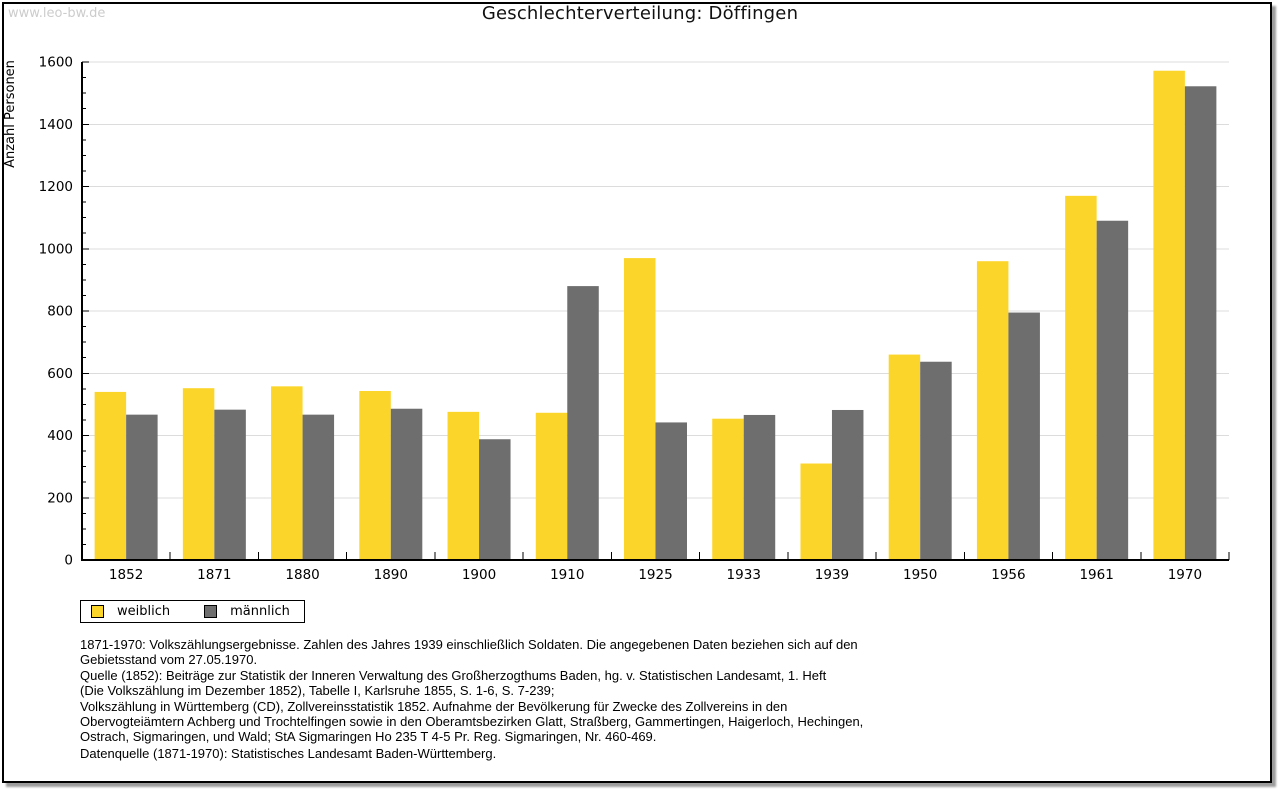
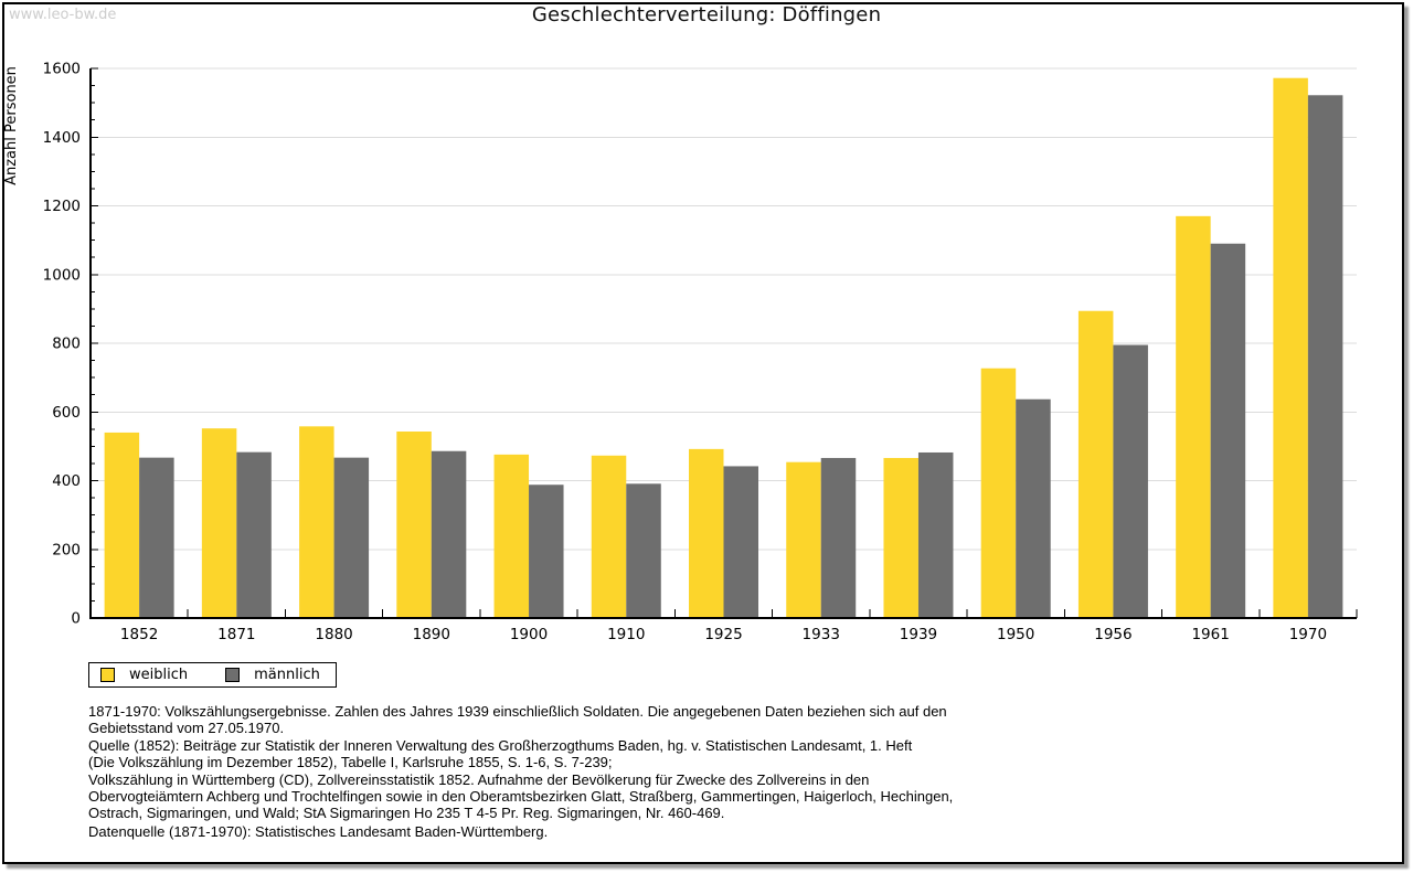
männlich/1910: 880 -> 390
weiblich/1925: 970 -> 490
weiblich/1939: 310 -> 470
weiblich/1950: 660 -> 730
weiblich/1956: 960 -> 890
